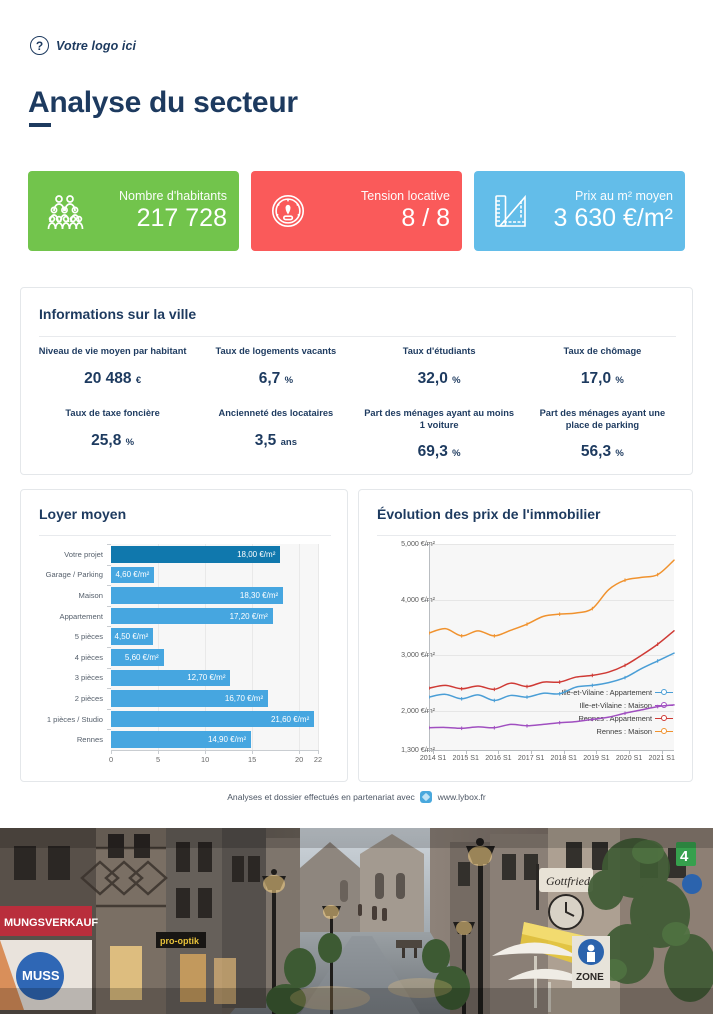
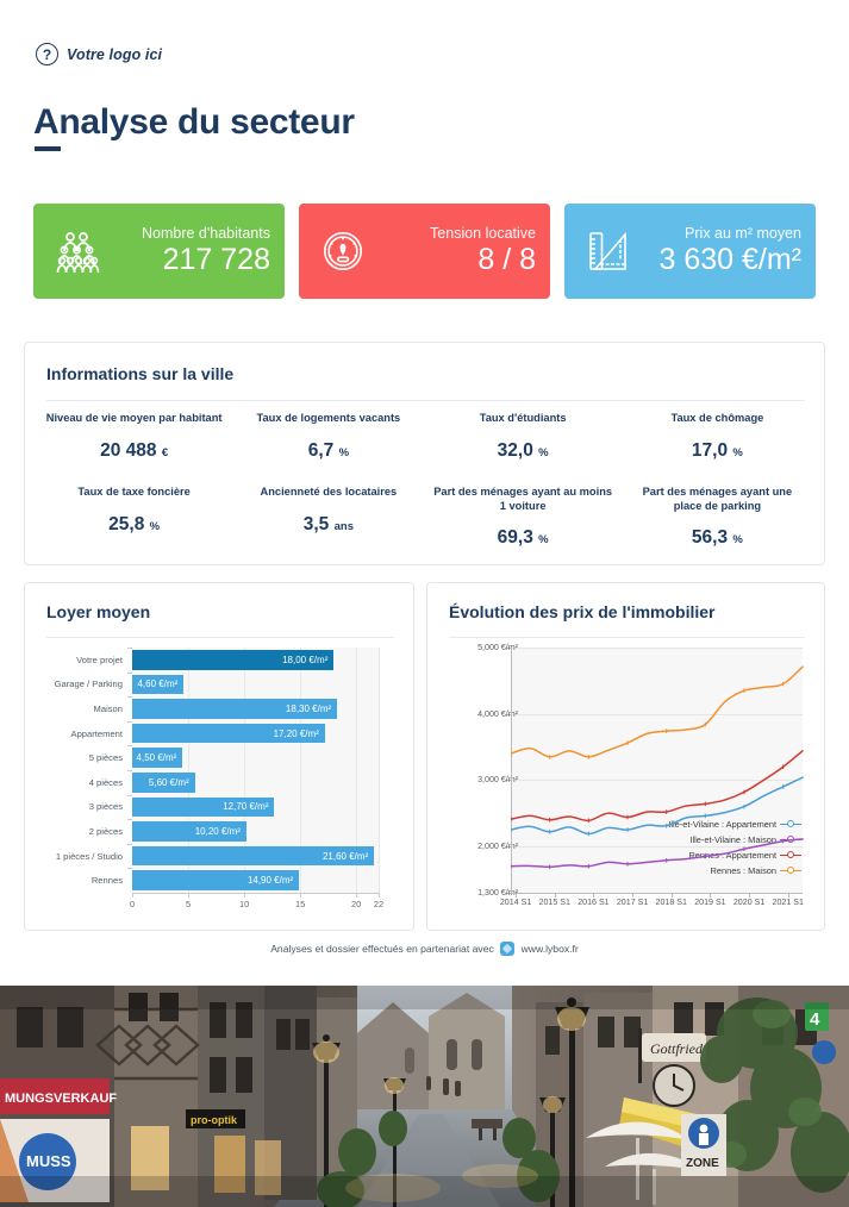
Loyer moyen/2 pièces: 16,70 -> 10,20
